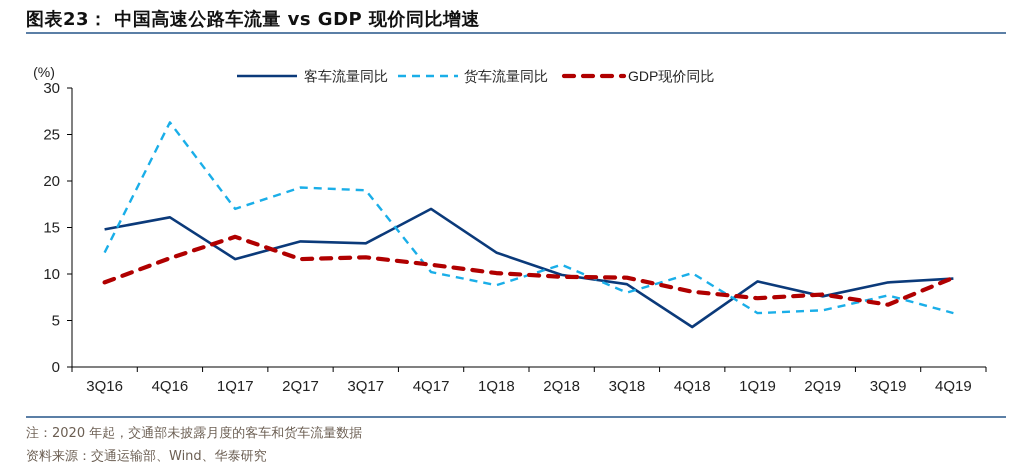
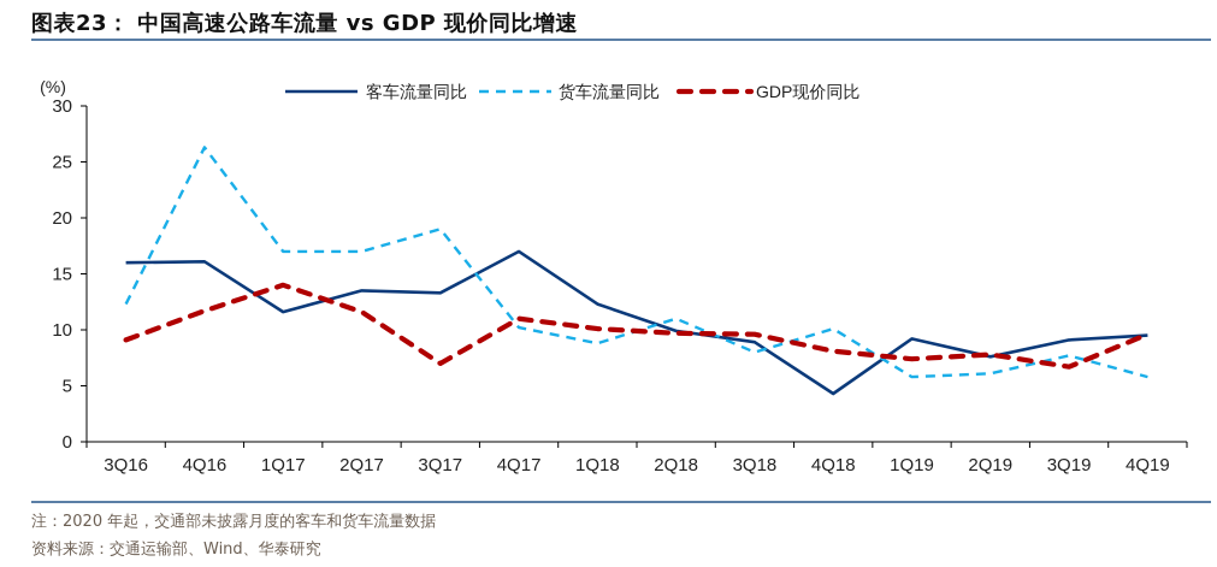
客车流量同比/3Q16: 15 -> 16
货车流量同比/2Q17: 19 -> 17
GDP现价同比/3Q17: 12 -> 7
